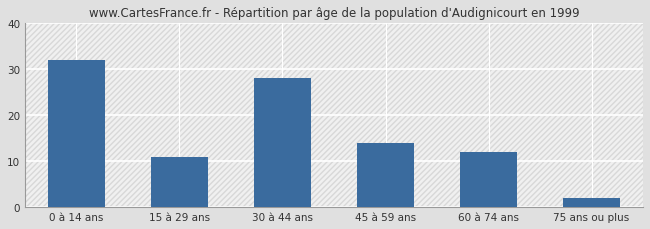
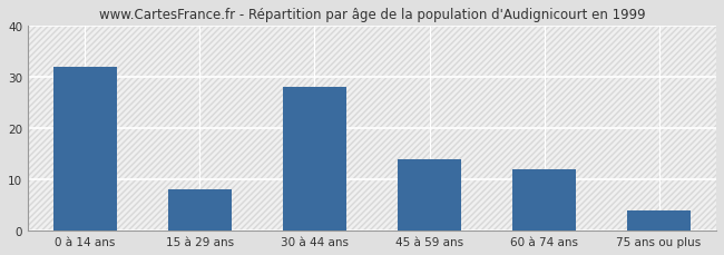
15 à 29 ans: 11 -> 8
75 ans ou plus: 2 -> 4
